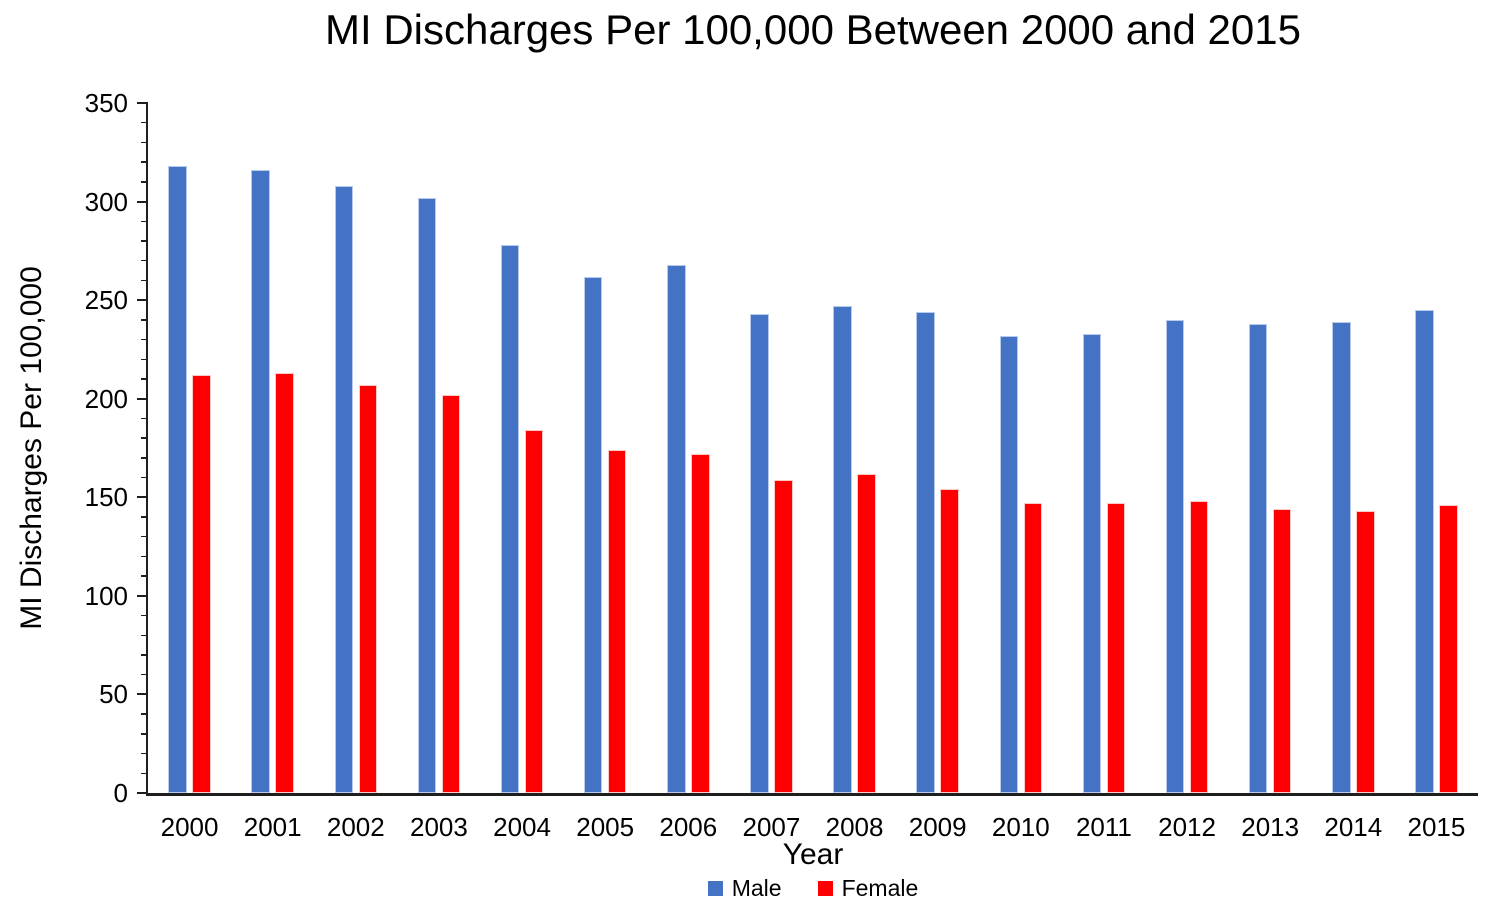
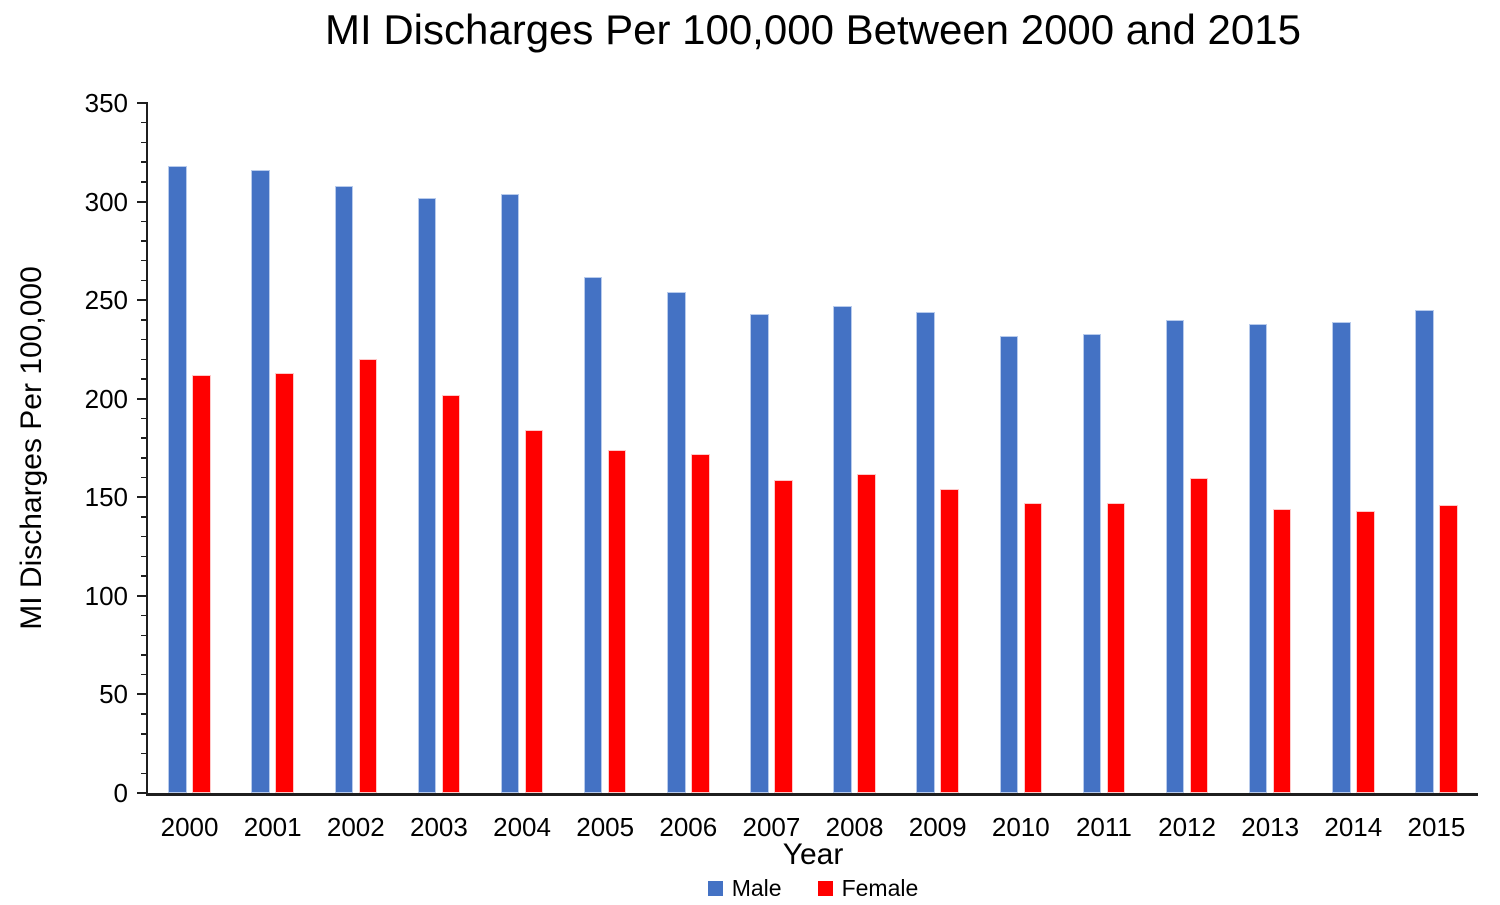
Female/2002: 207 -> 220
Male/2004: 278 -> 304
Male/2006: 268 -> 254
Female/2012: 148 -> 160
